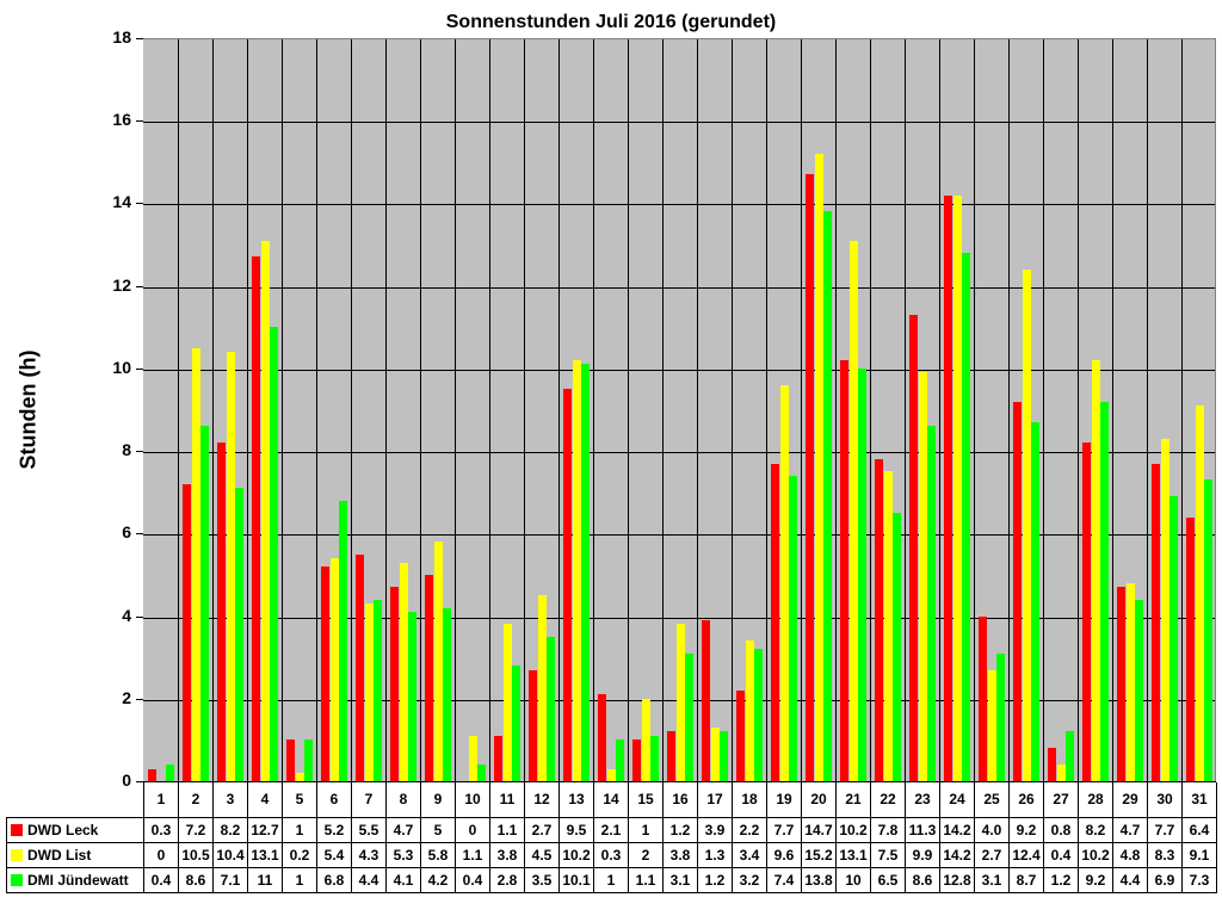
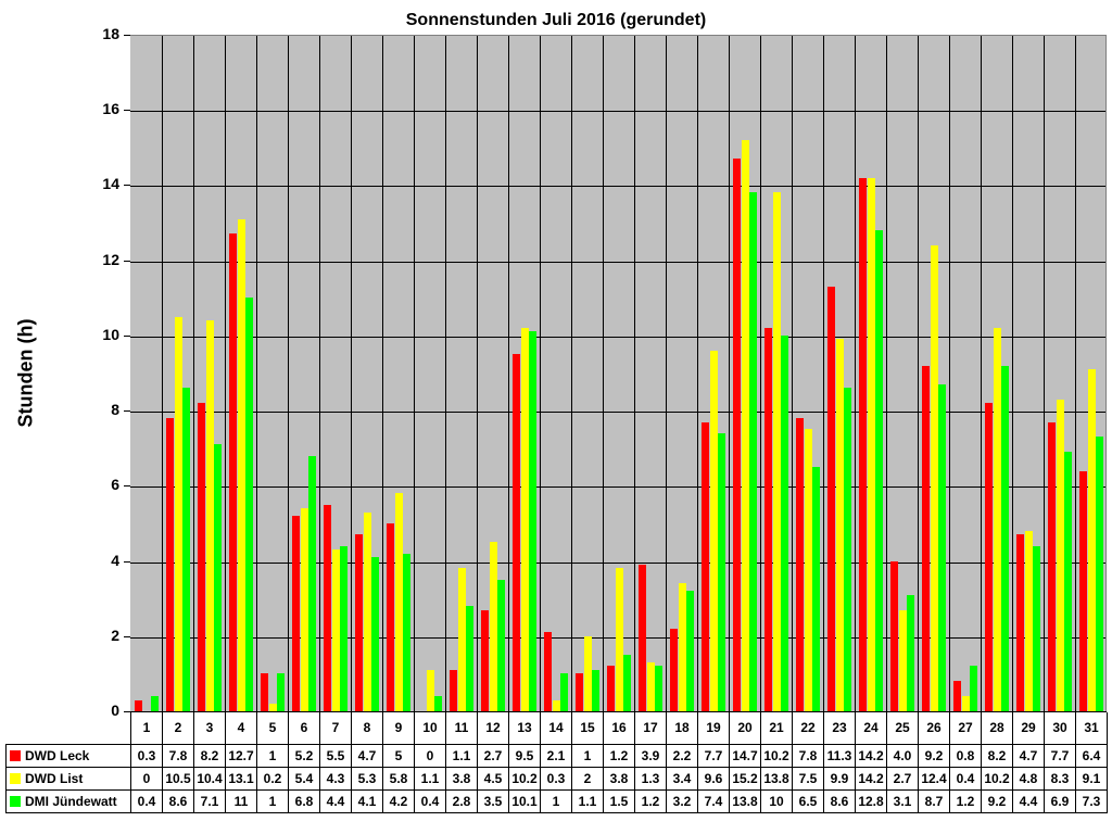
DWD Leck/2: 7.2 -> 7.8
DMI Jündewatt/16: 3.1 -> 1.5
DWD List/21: 13.1 -> 13.8
